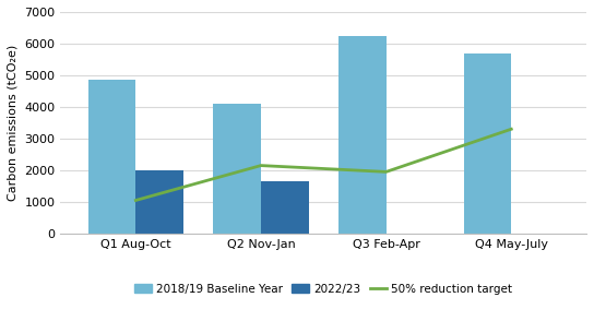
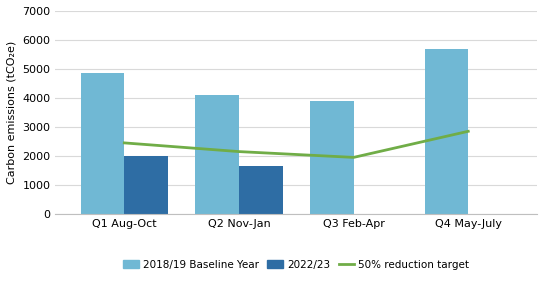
50% reduction target/Q1 Aug-Oct: 1050 -> 2450
2018/19 Baseline Year/Q3 Feb-Apr: 6250 -> 3900
50% reduction target/Q4 May-July: 3300 -> 2850
